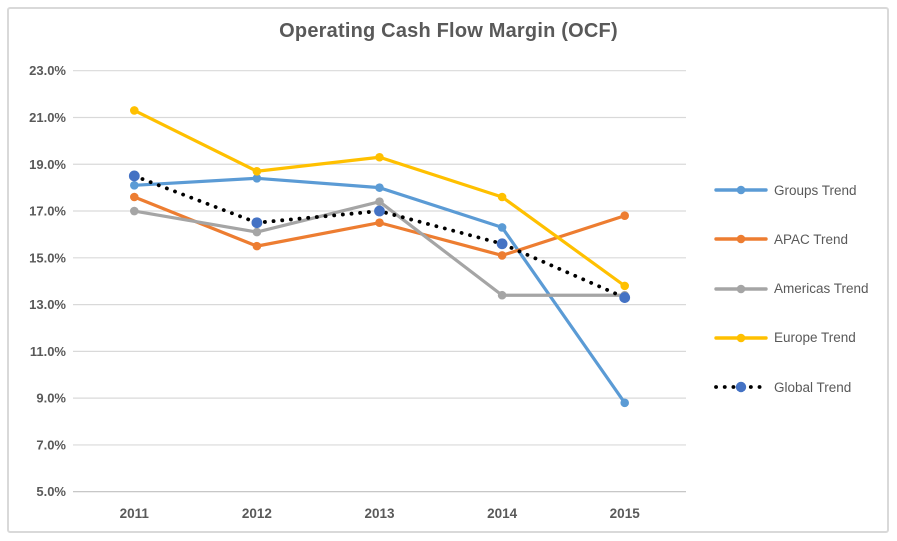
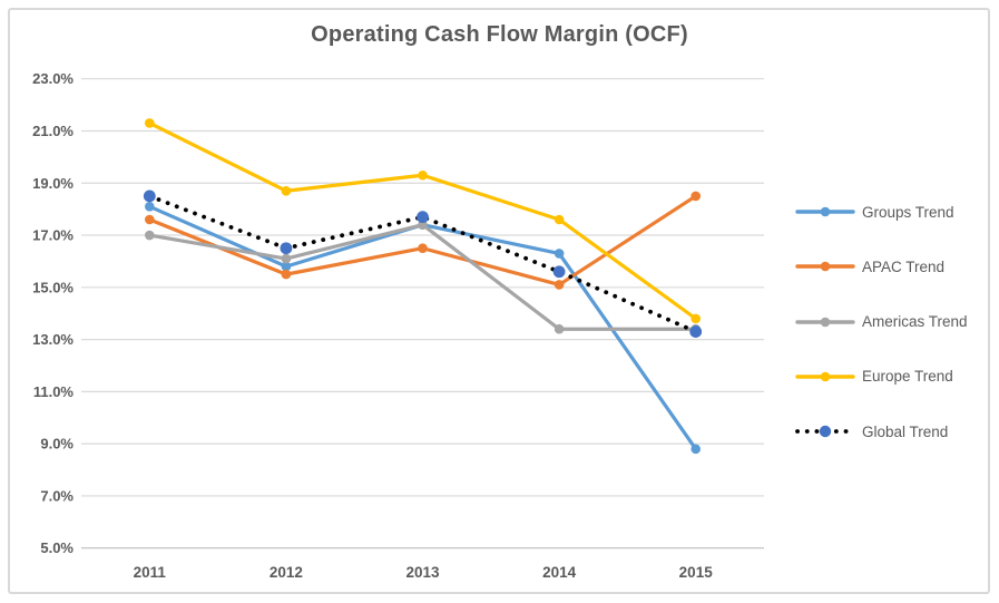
Groups Trend/2012: 18.4% -> 15.8%
Groups Trend/2013: 18.0% -> 17.4%
Global Trend/2013: 17.0% -> 17.7%
APAC Trend/2015: 16.8% -> 18.5%
